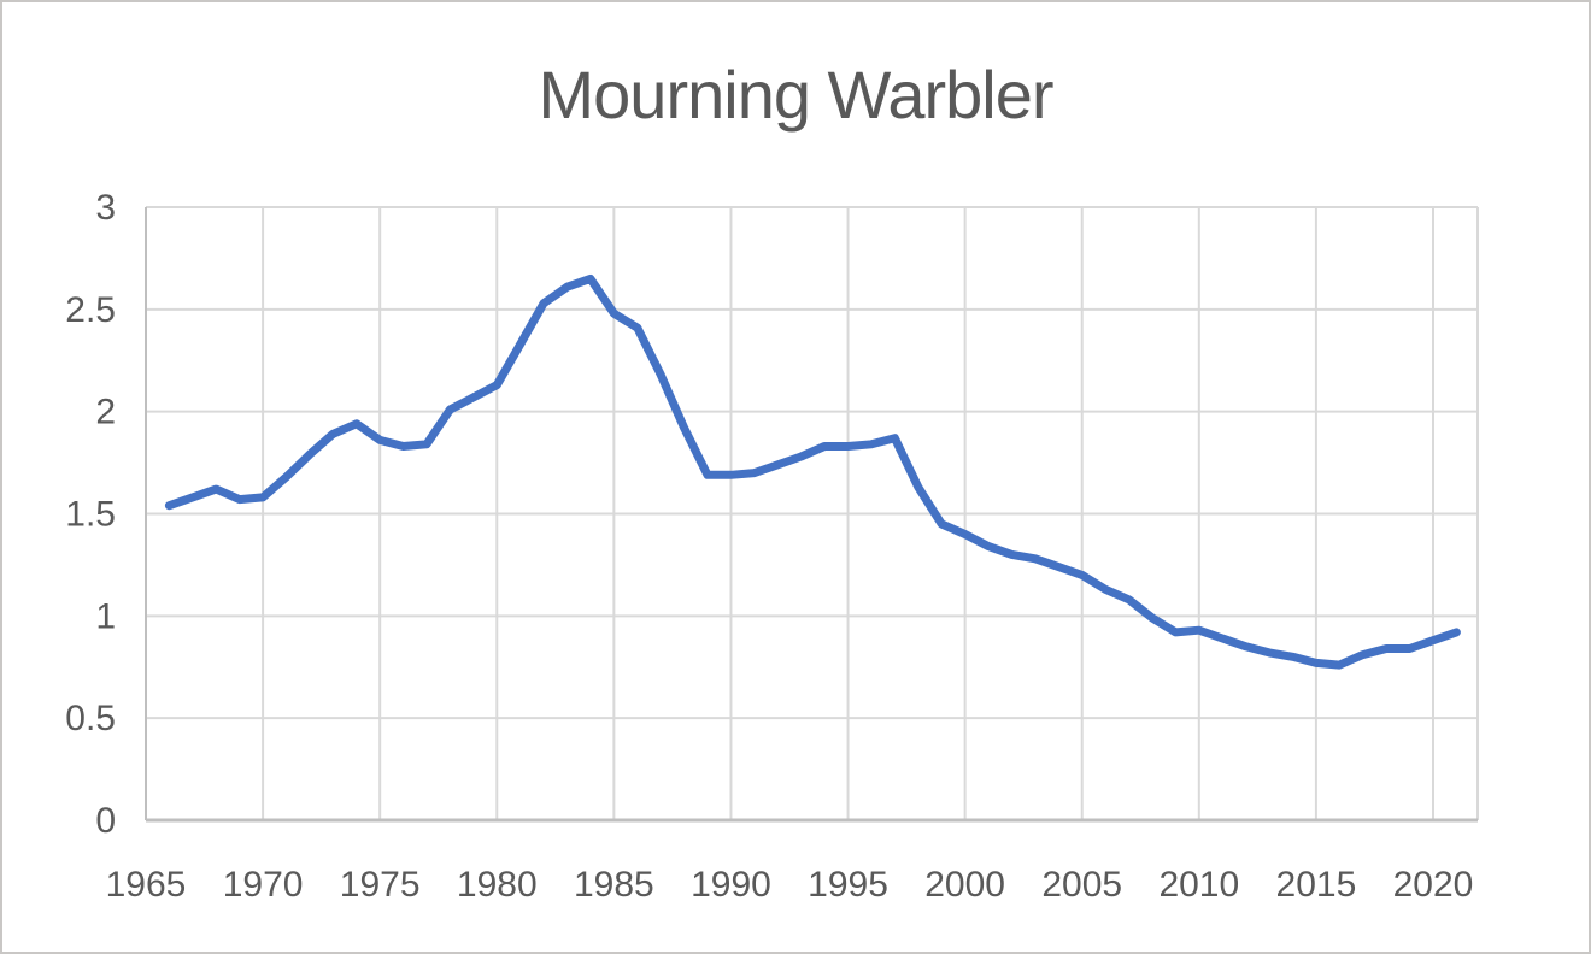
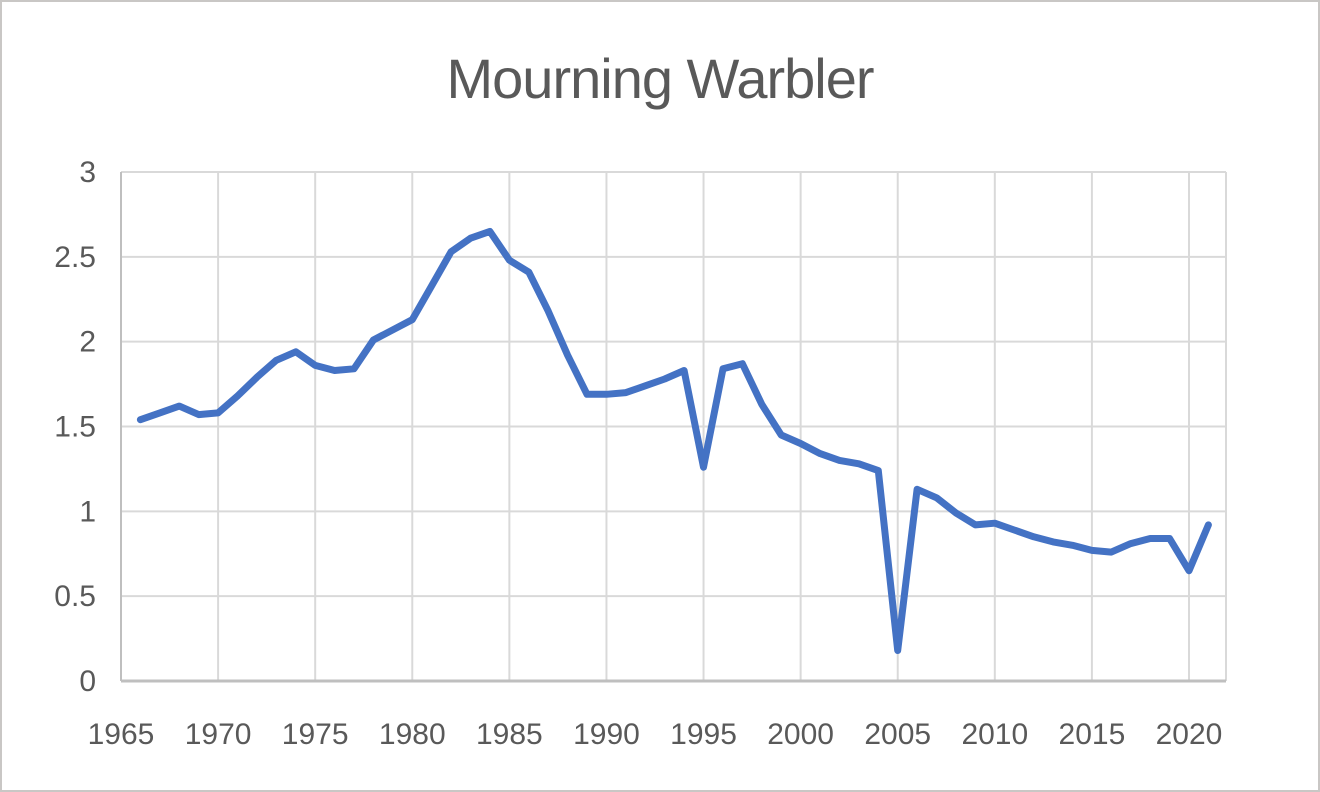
1995: 1.83 -> 1.26
2005: 1.20 -> 0.18
2020: 0.88 -> 0.65
